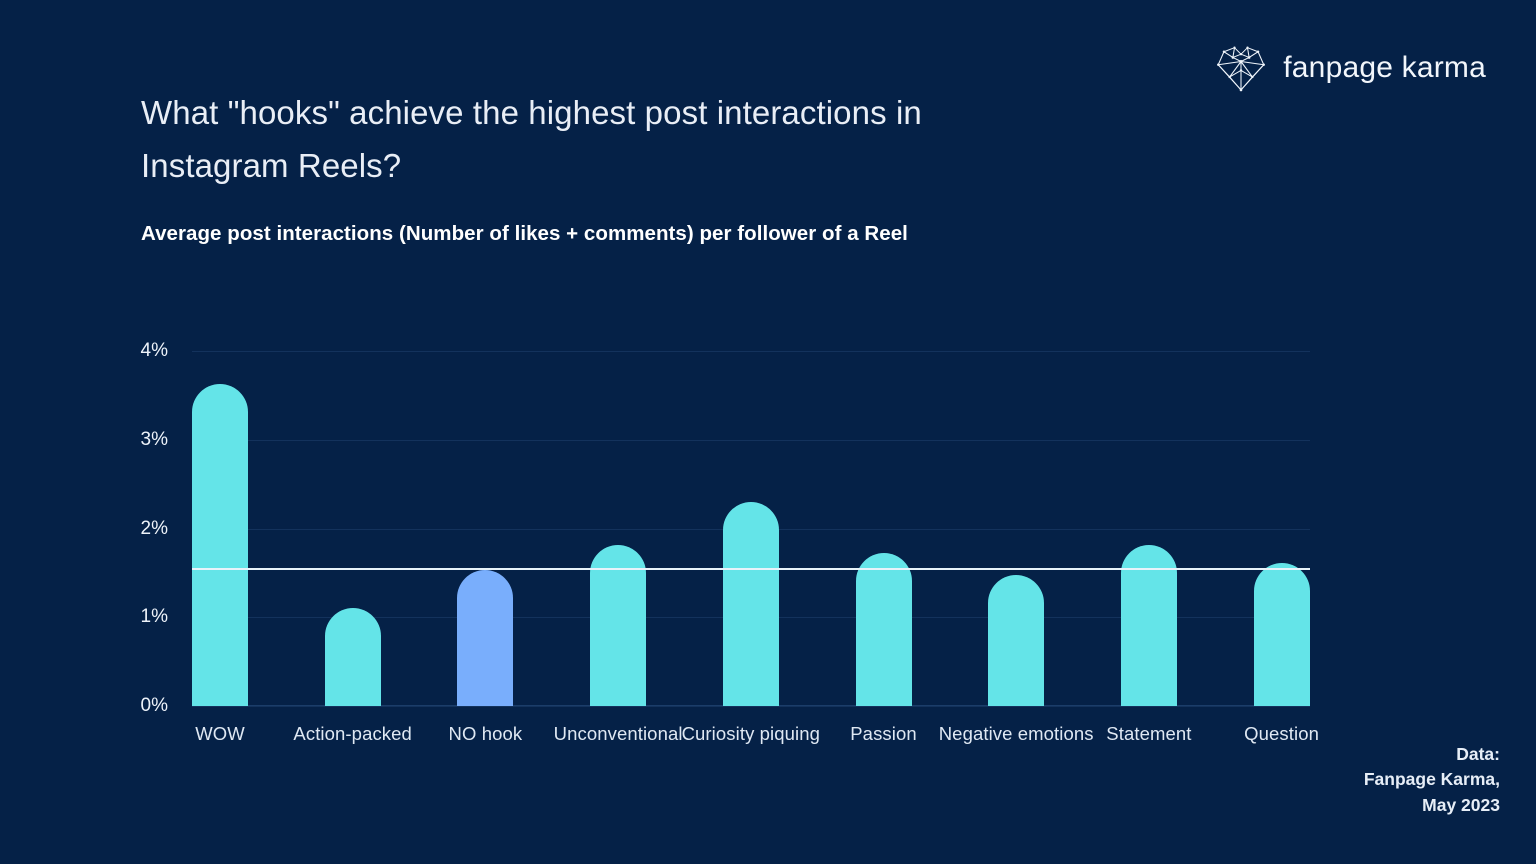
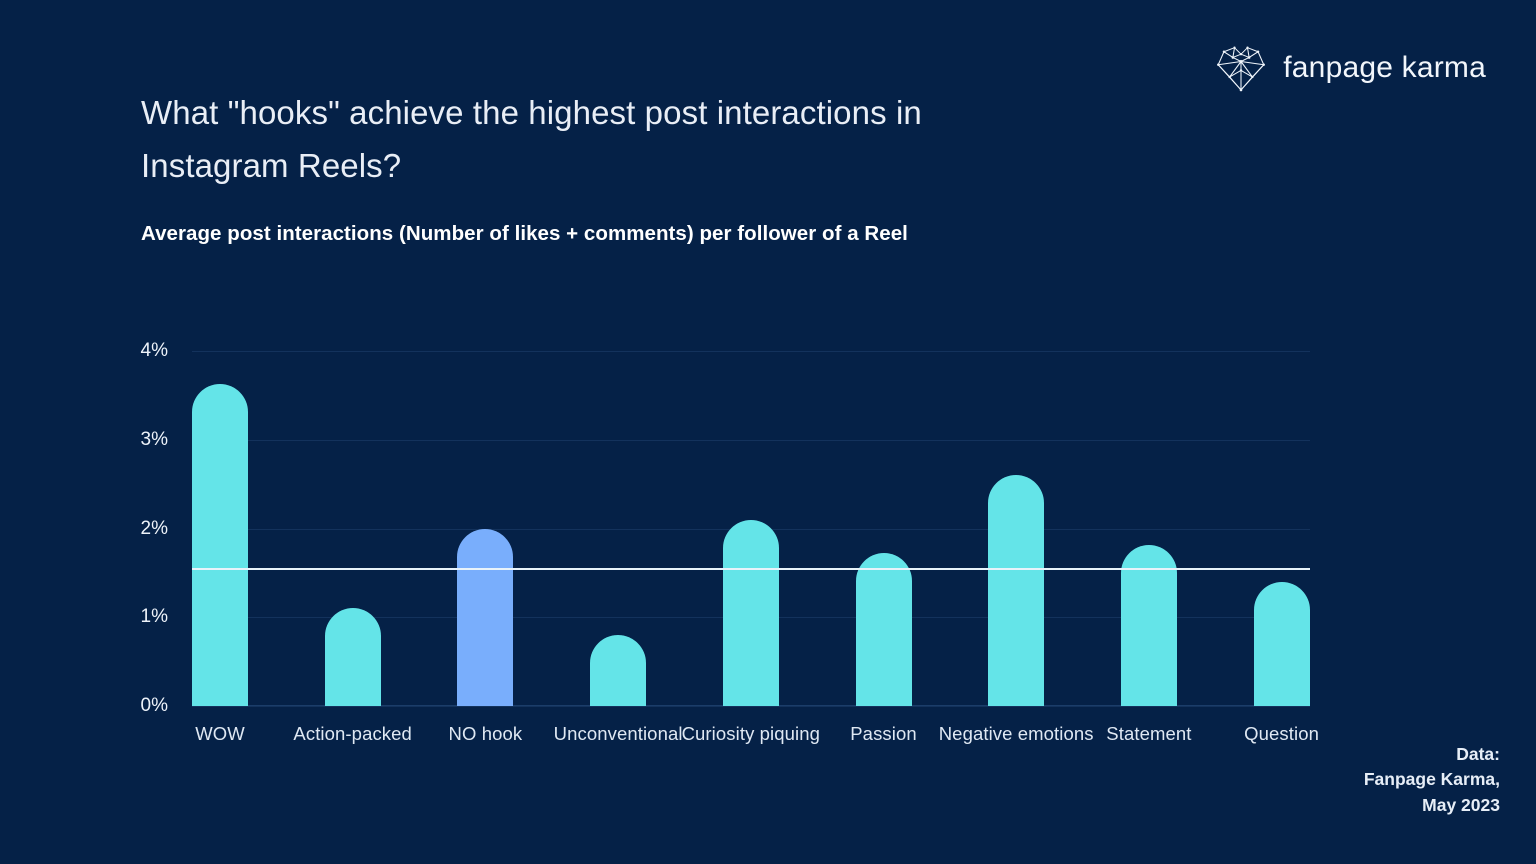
NO hook: 1.5% -> 2.0%
Unconventional: 1.8% -> 0.8%
Curiosity piquing: 2.3% -> 2.1%
Negative emotions: 1.5% -> 2.6%
Question: 1.6% -> 1.4%
